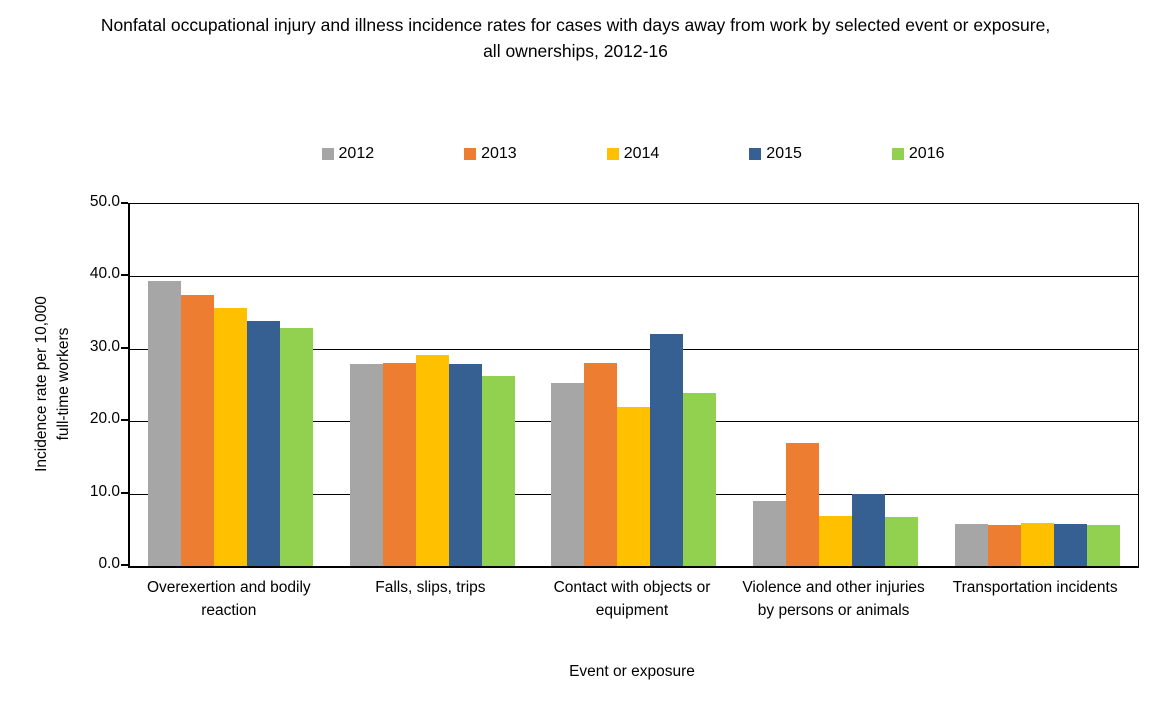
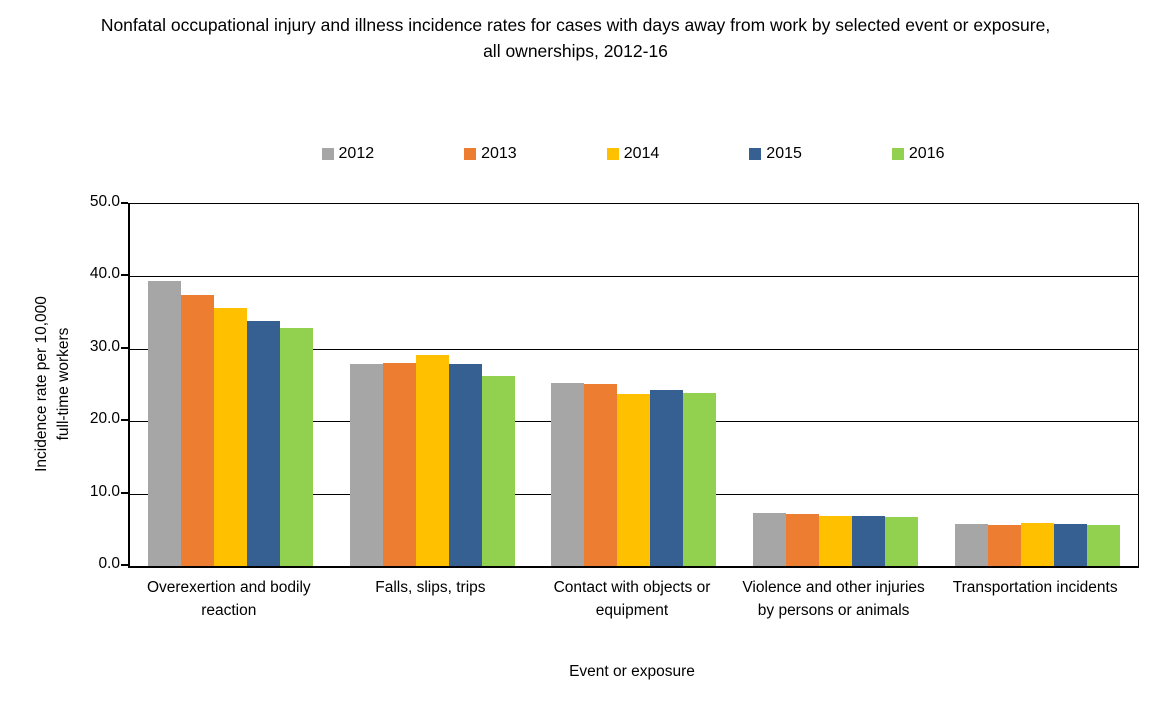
2013/Contact with objects or equipment: 28 -> 25
2014/Contact with objects or equipment: 22 -> 24
2015/Contact with objects or equipment: 32 -> 24
2012/Violence and other injuries by persons or animals: 9 -> 7
2013/Violence and other injuries by persons or animals: 17 -> 7
2015/Violence and other injuries by persons or animals: 10 -> 7
